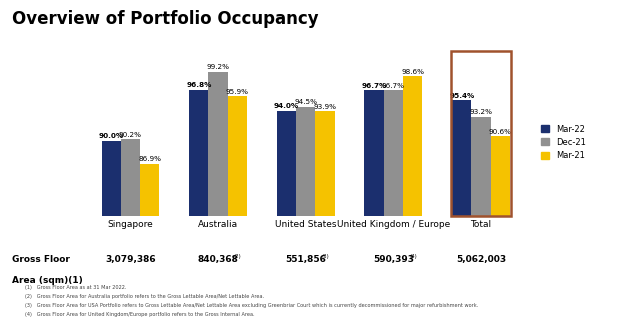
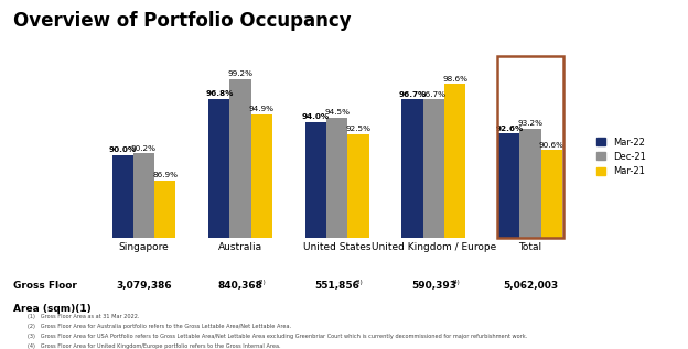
Mar-21/Australia: 95.9% -> 94.9%
Mar-21/United States: 93.9% -> 92.5%
Mar-22/Total: 95.4% -> 92.6%
